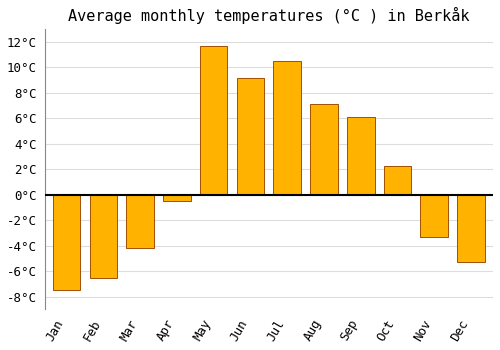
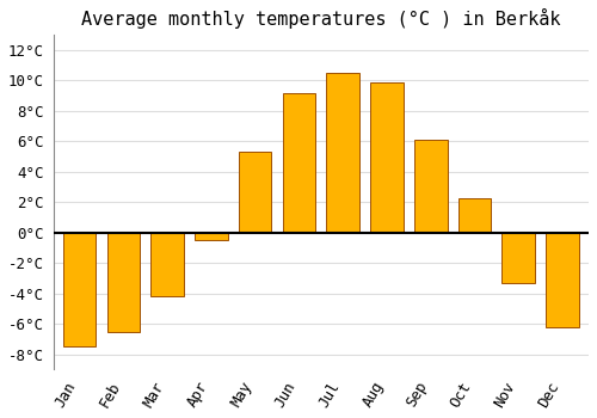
May: 11.7°C -> 5.3°C
Aug: 7.1°C -> 9.9°C
Dec: -5.3°C -> -6.2°C
